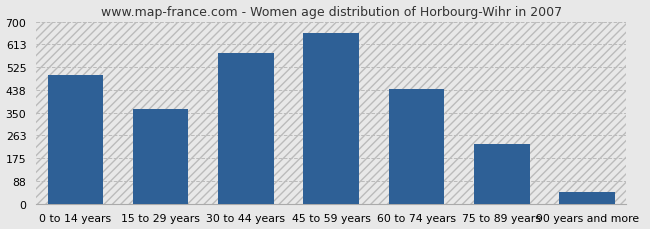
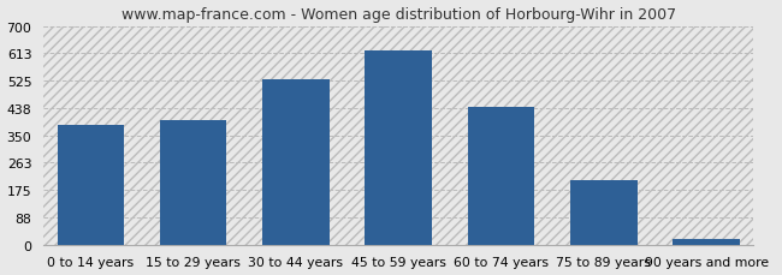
0 to 14 years: 495 -> 385
15 to 29 years: 365 -> 398
30 to 44 years: 580 -> 530
45 to 59 years: 655 -> 622
75 to 89 years: 230 -> 205
90 years and more: 45 -> 20
